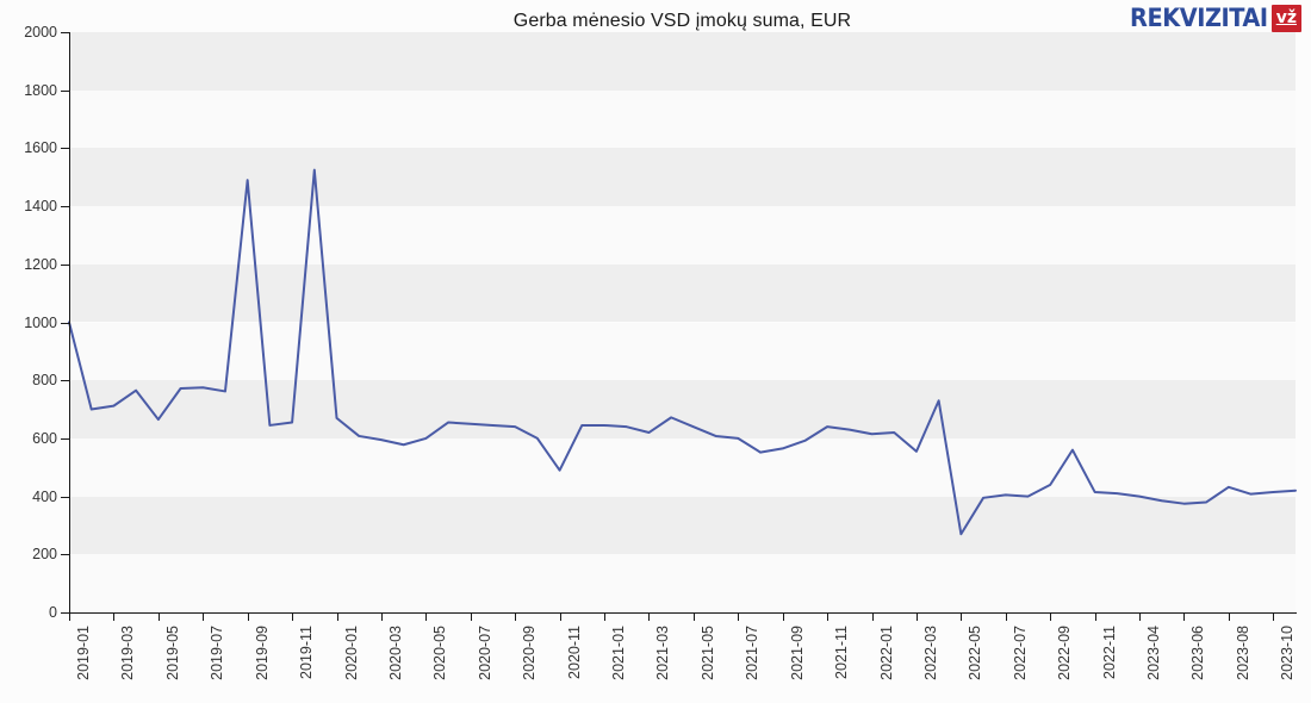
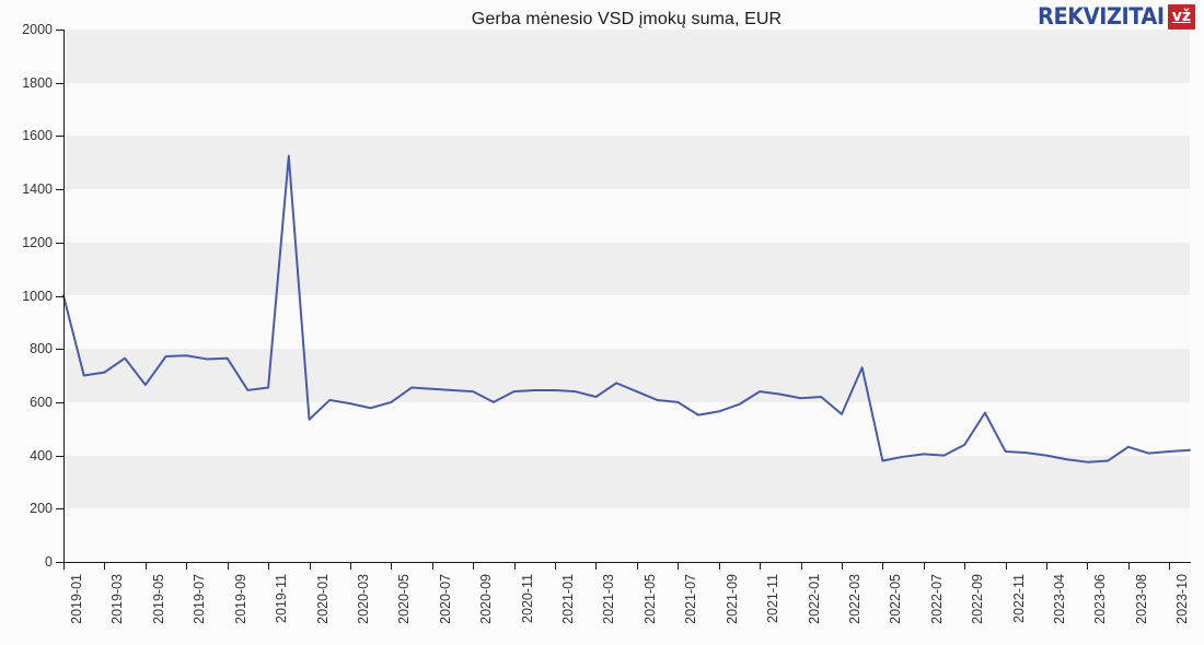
2019-09: 1490 -> 760
2020-01: 670 -> 540
2020-11: 490 -> 640
2022-05: 270 -> 380
